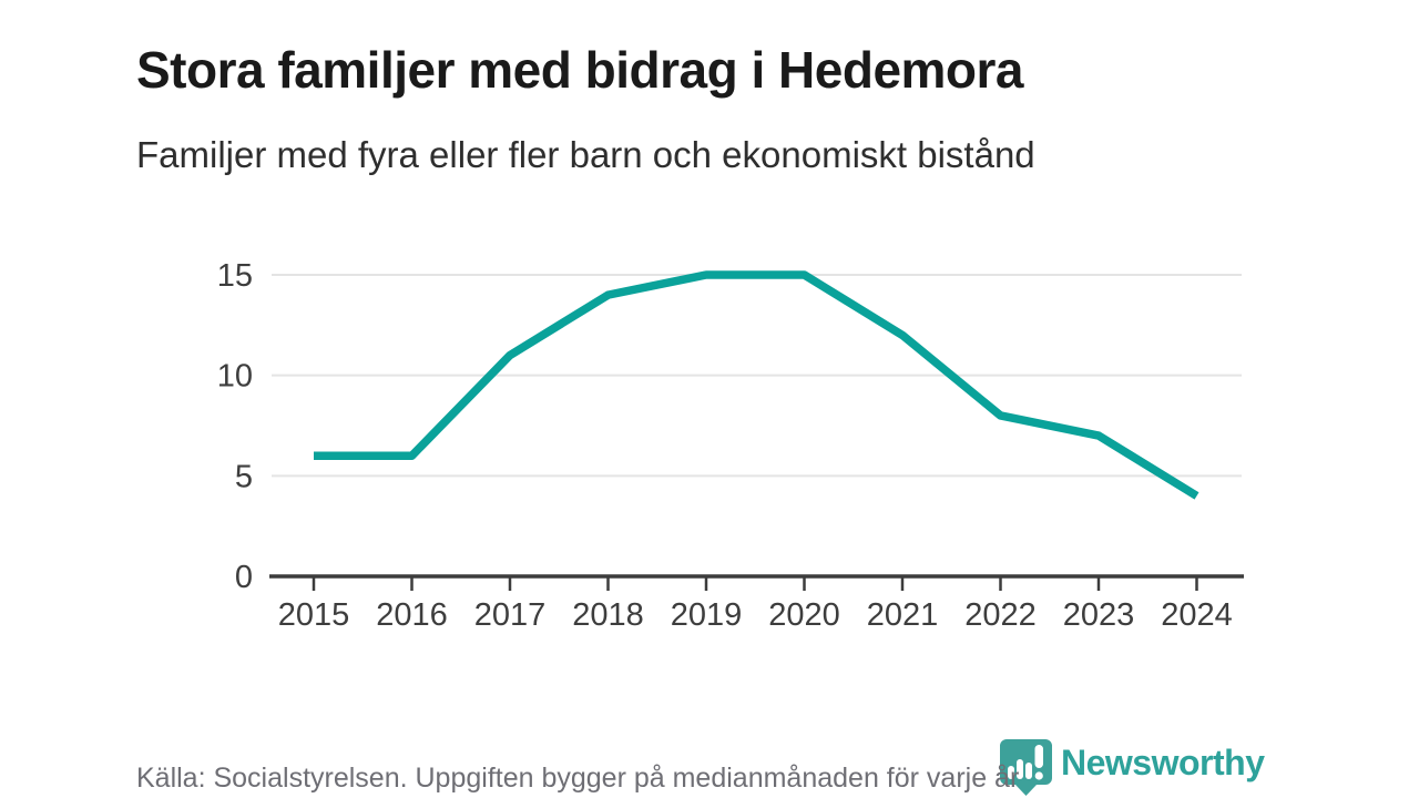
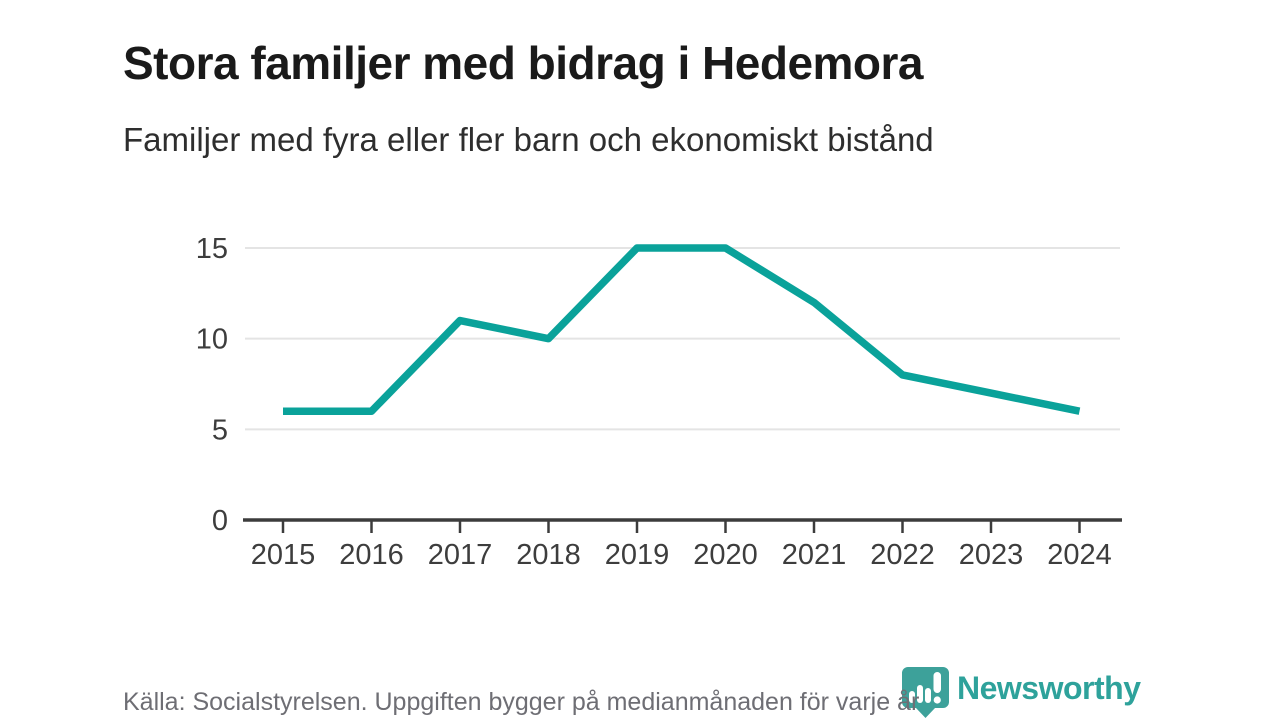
2018: 14 -> 10
2024: 4 -> 6
